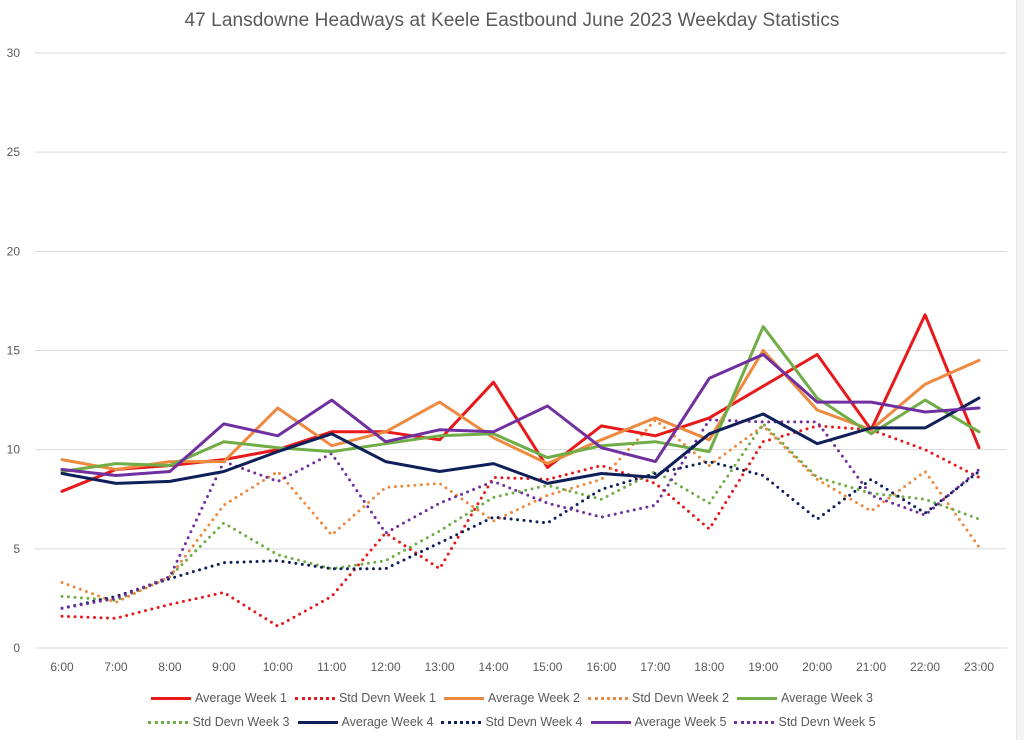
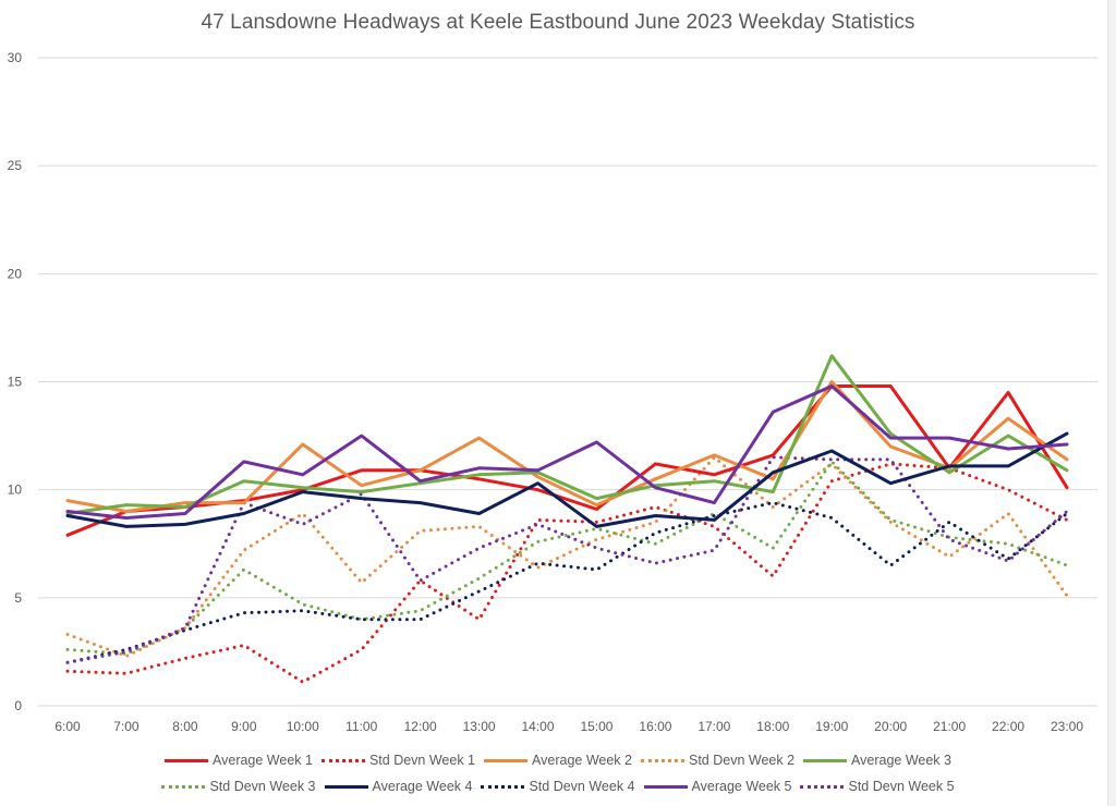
Average Week 4/11:00: 10.8 -> 9.6
Average Week 1/14:00: 13.4 -> 10.0
Average Week 4/14:00: 9.3 -> 10.3
Average Week 1/19:00: 13.2 -> 14.8
Average Week 1/22:00: 16.8 -> 14.5
Average Week 2/23:00: 14.5 -> 11.4
